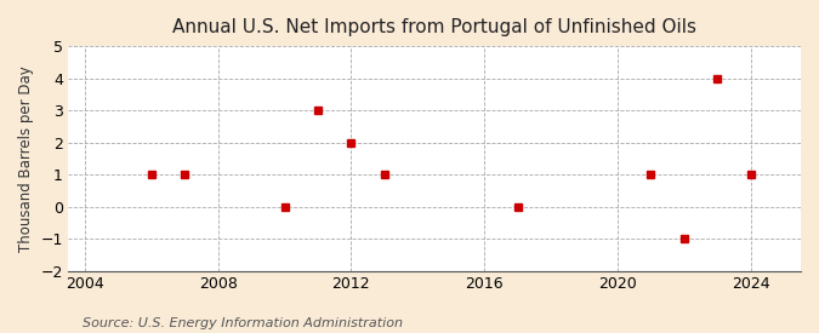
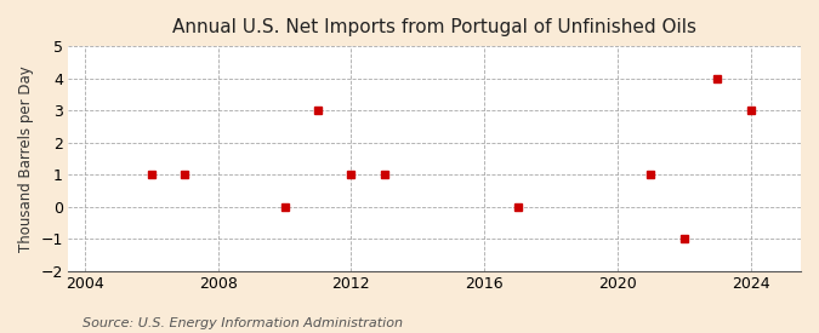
2012: 2 -> 1
2024: 1 -> 3
